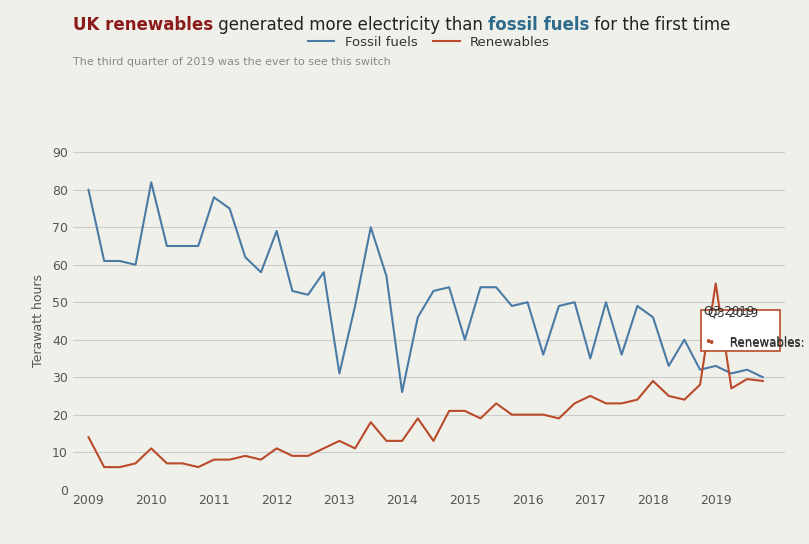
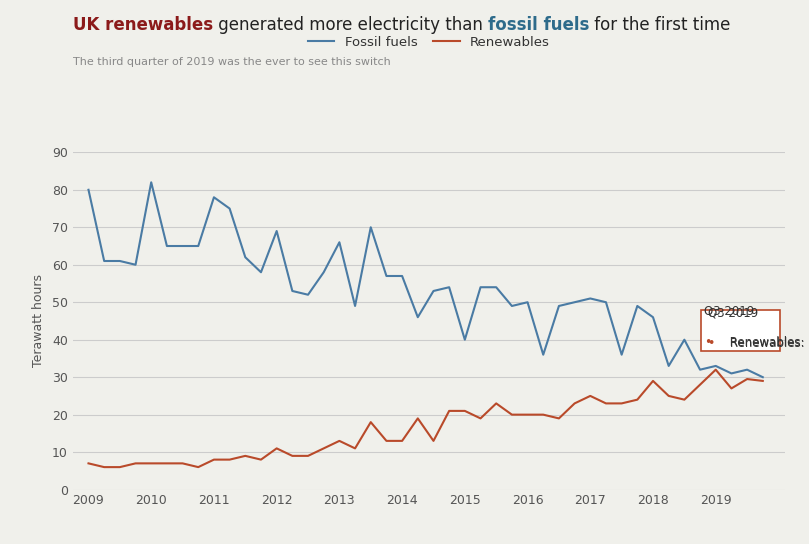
Renewables/2009: 14.0 -> 7.0
Renewables/2010: 11.0 -> 7.0
Fossil fuels/2013: 31 -> 66
Fossil fuels/2014: 26 -> 57
Fossil fuels/2017: 35 -> 51
Renewables/2019: 55.0 -> 32.0
